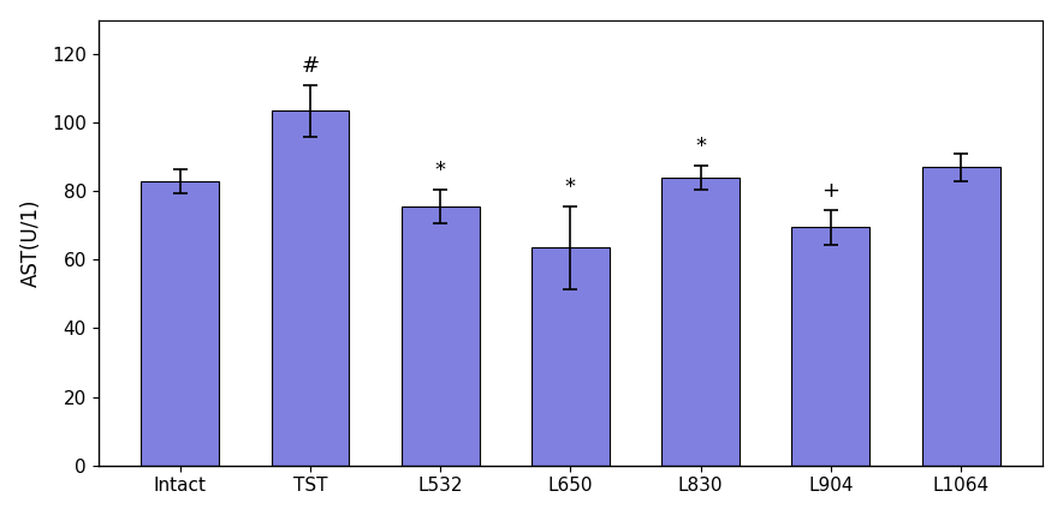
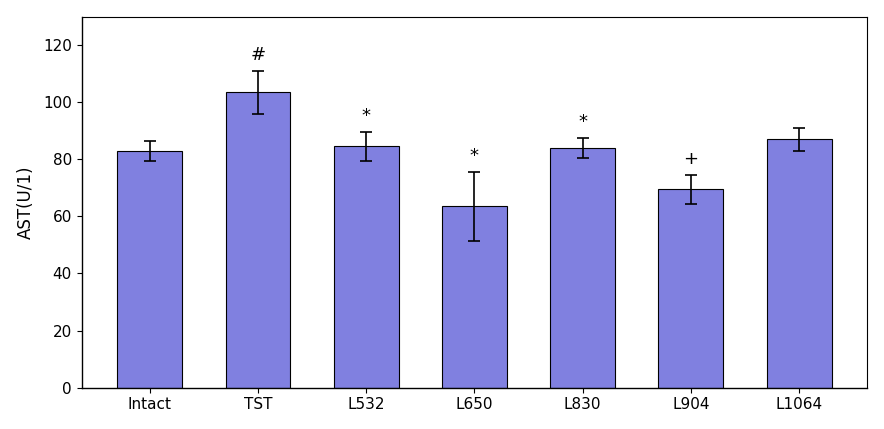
L532: 75.5 -> 84.5
